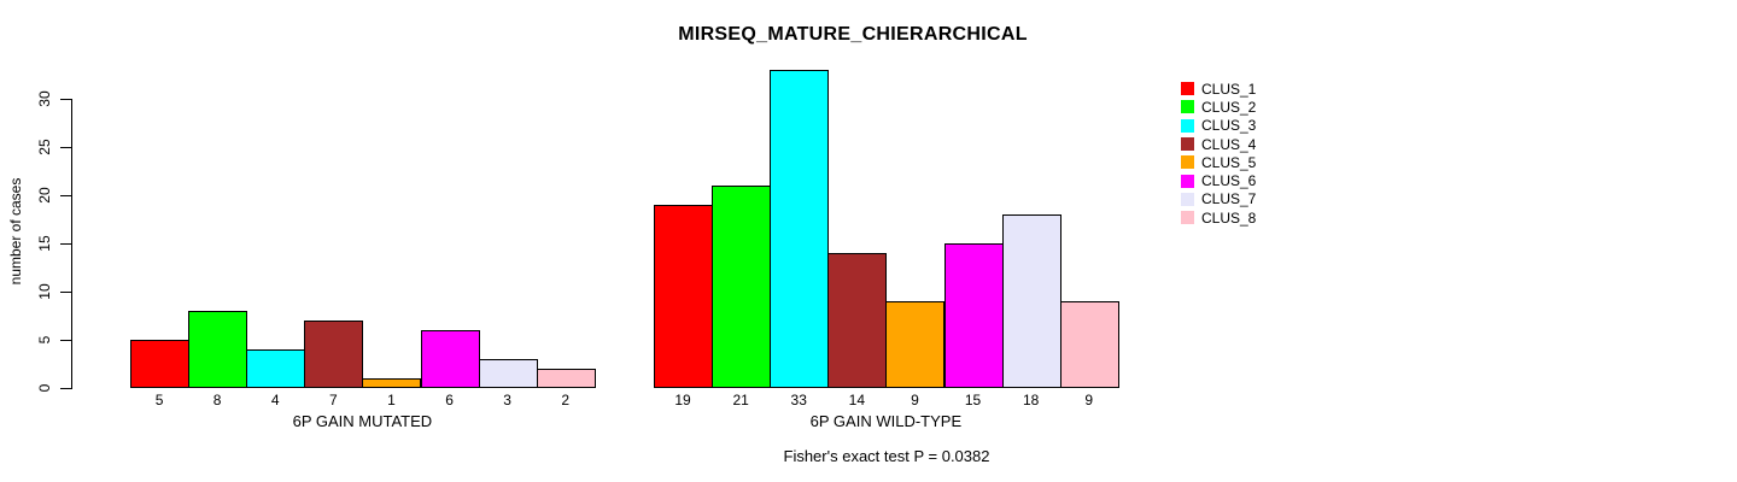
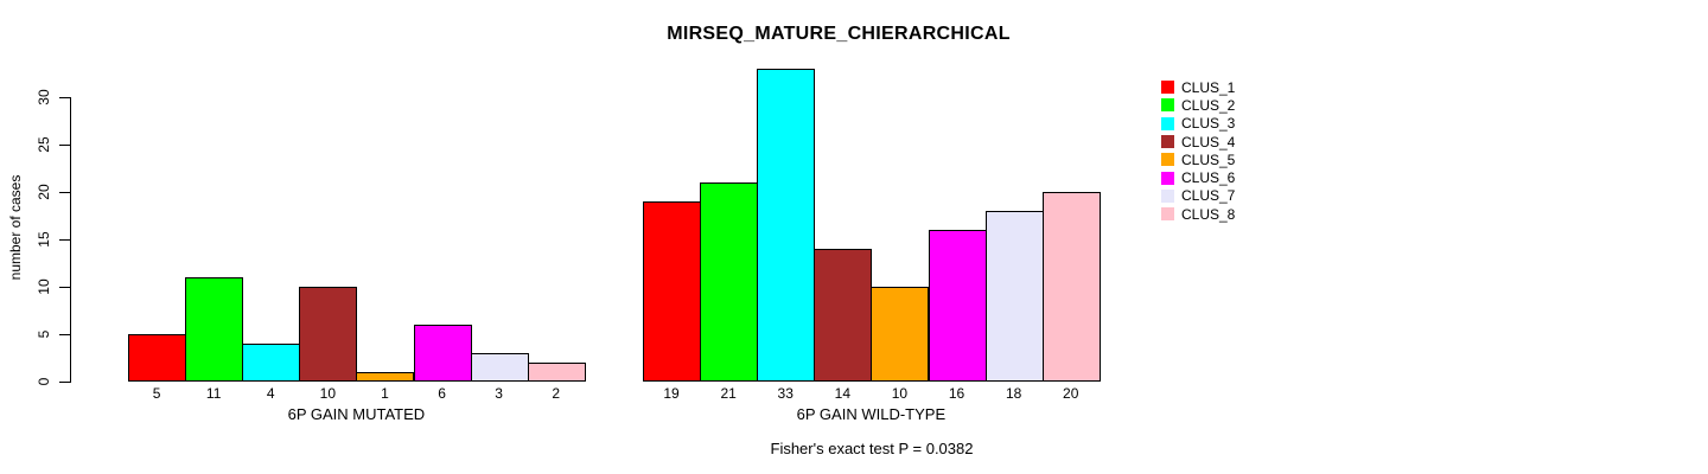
CLUS_2/6P GAIN MUTATED: 8 -> 11
CLUS_4/6P GAIN MUTATED: 7 -> 10
CLUS_5/6P GAIN WILD-TYPE: 9 -> 10
CLUS_6/6P GAIN WILD-TYPE: 15 -> 16
CLUS_8/6P GAIN WILD-TYPE: 9 -> 20
